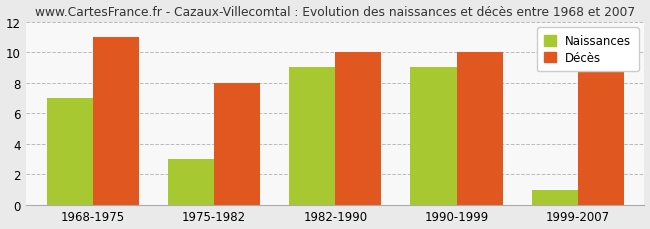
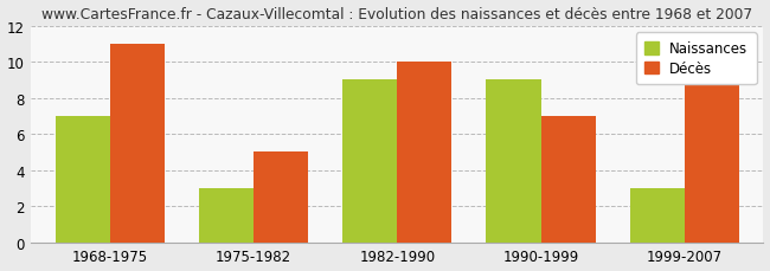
Décès/1975-1982: 8 -> 5
Décès/1990-1999: 10 -> 7
Naissances/1999-2007: 1 -> 3
